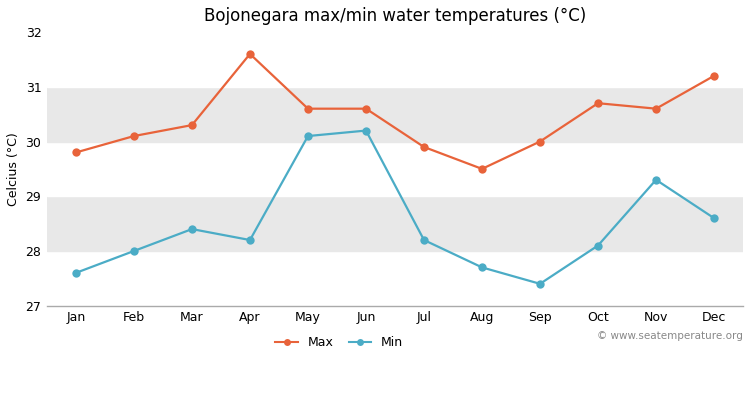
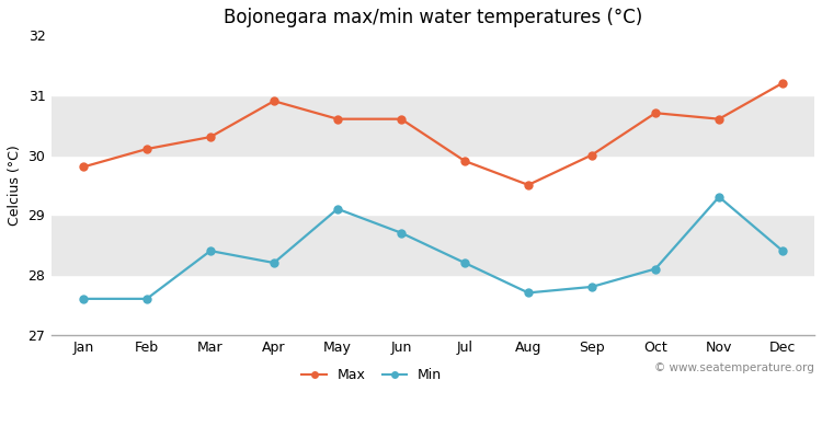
Min/Feb: 28.0 -> 27.6
Max/Apr: 31.6 -> 30.9
Min/May: 30.1 -> 29.1
Min/Jun: 30.2 -> 28.7
Min/Sep: 27.4 -> 27.8
Min/Dec: 28.6 -> 28.4
